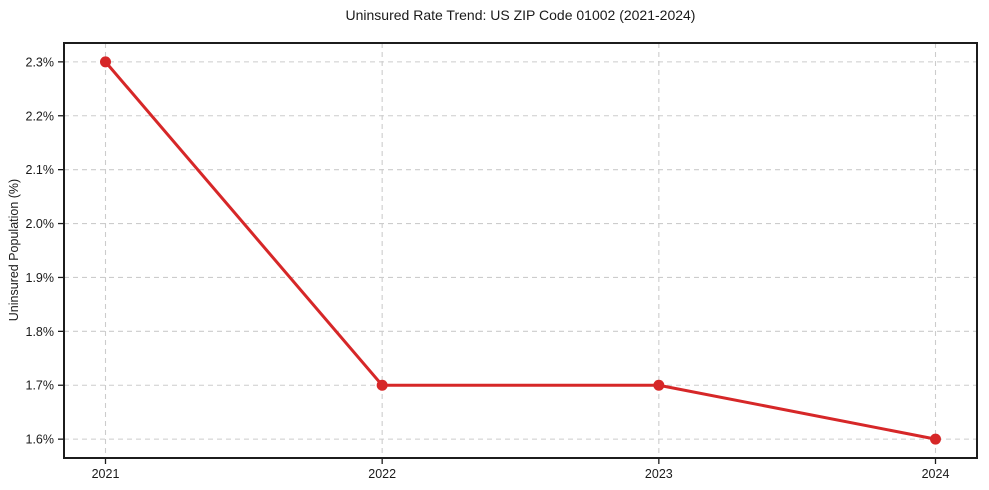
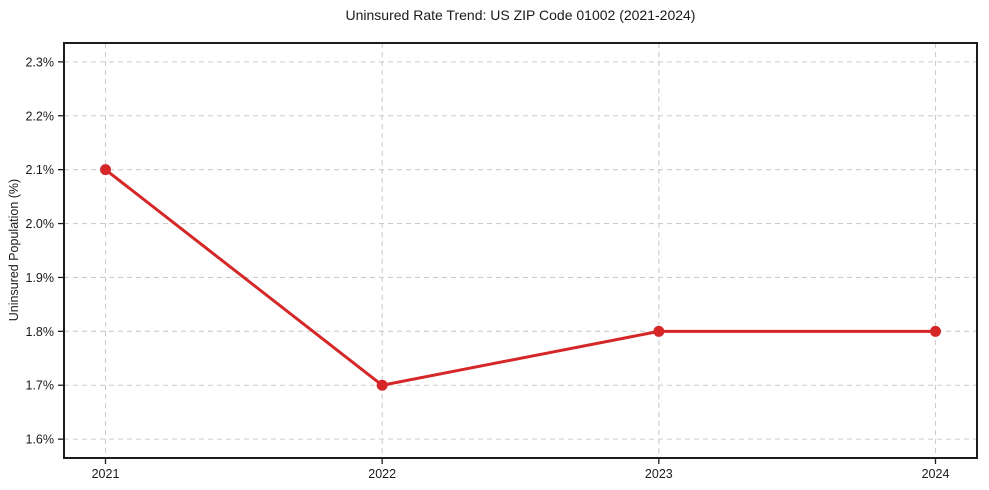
2021: 2.3% -> 2.1%
2023: 1.7% -> 1.8%
2024: 1.6% -> 1.8%
